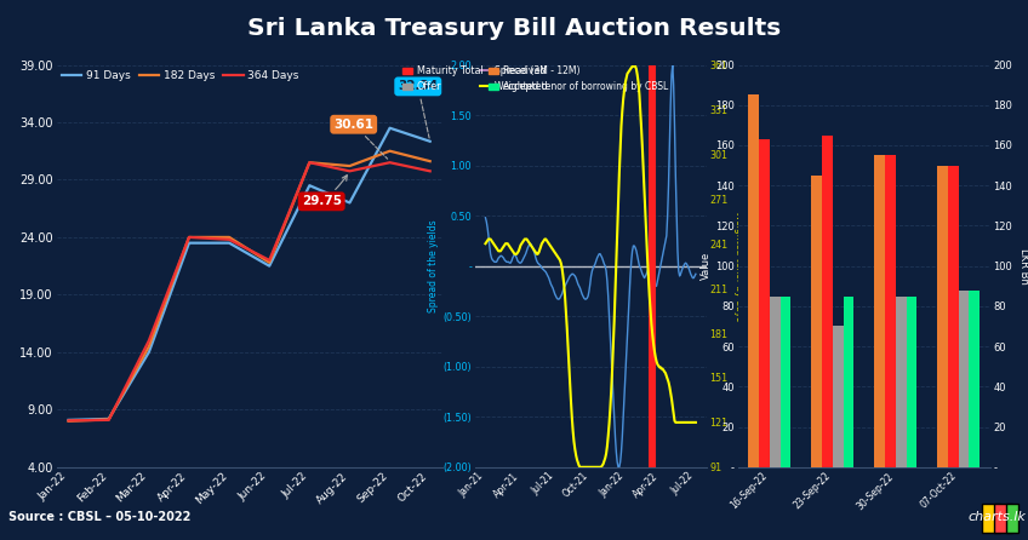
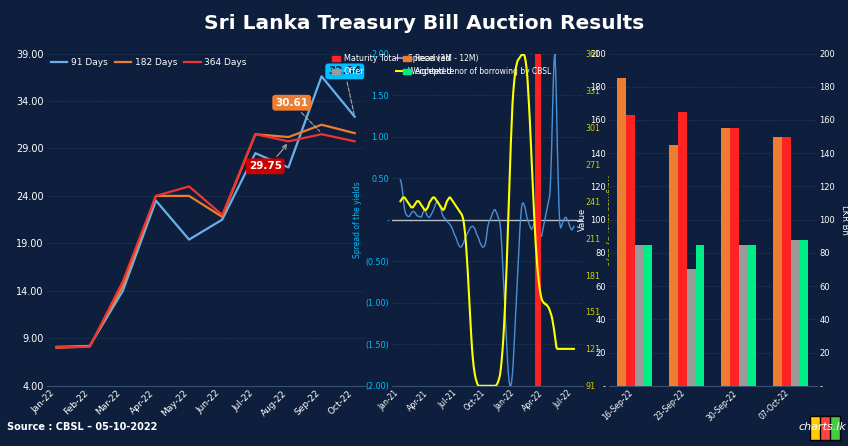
91 Days/May-22: 23.5 -> 19.4
364 Days/May-22: 23.8 -> 25.0
91 Days/Sep-22: 33.5 -> 36.6
